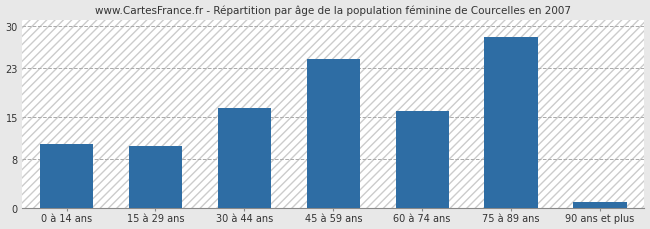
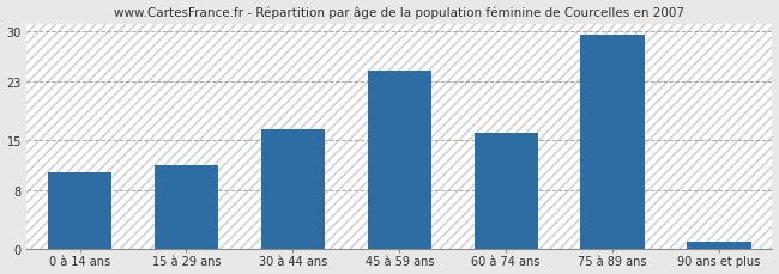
15 à 29 ans: 10.2 -> 11.5
75 à 89 ans: 28.2 -> 29.5
